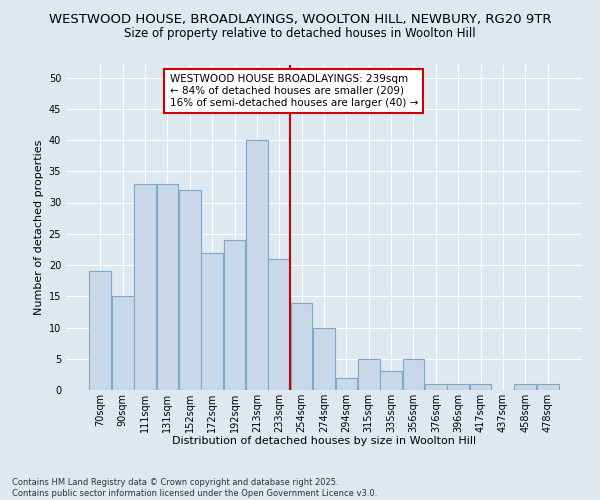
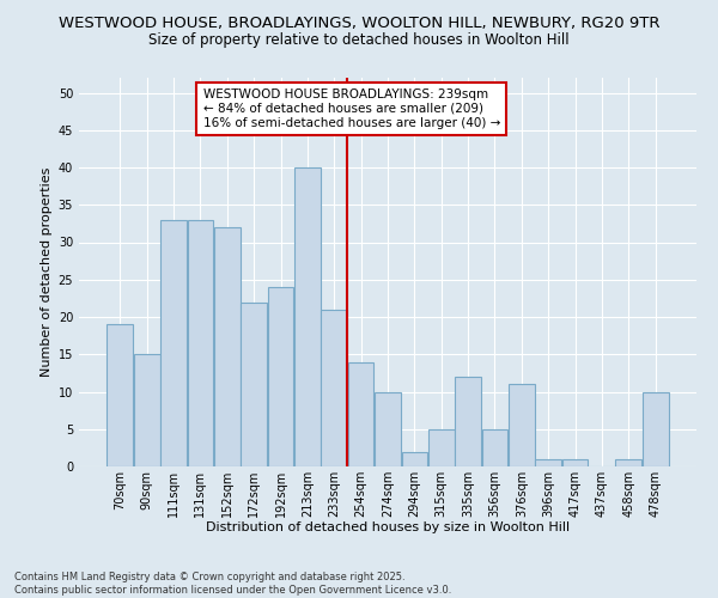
335sqm: 3 -> 12
376sqm: 1 -> 11
478sqm: 1 -> 10
